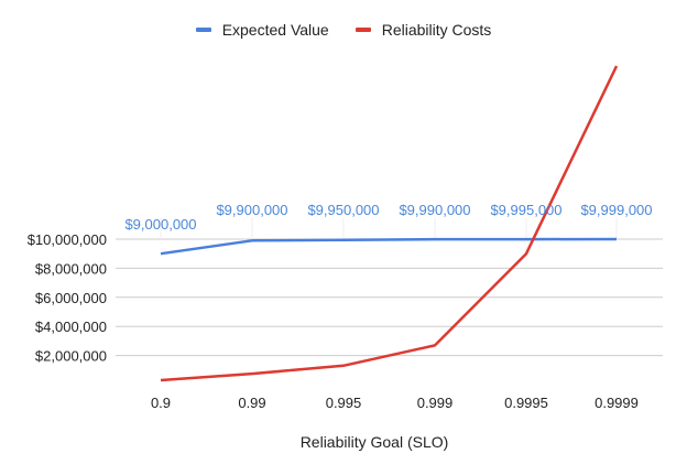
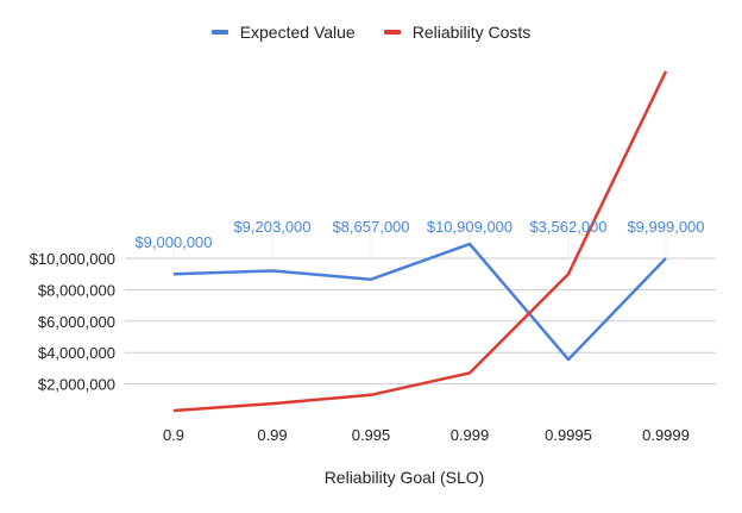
Expected Value/0.99: $9,900,000 -> $9,203,000
Expected Value/0.995: $9,950,000 -> $8,657,000
Expected Value/0.999: $9,990,000 -> $10,909,000
Expected Value/0.9995: $9,995,000 -> $3,562,000
